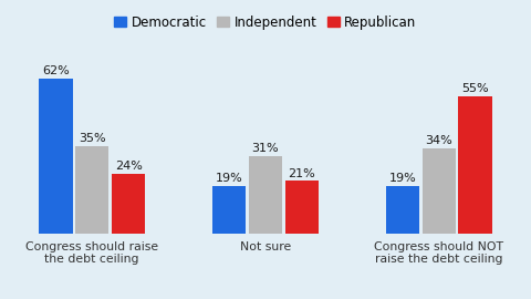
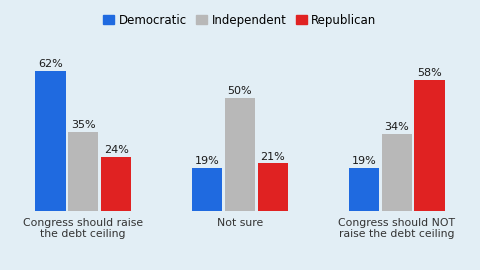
Independent/Not sure: 31% -> 50%
Republican/Congress should NOT raise the debt ceiling: 55% -> 58%
